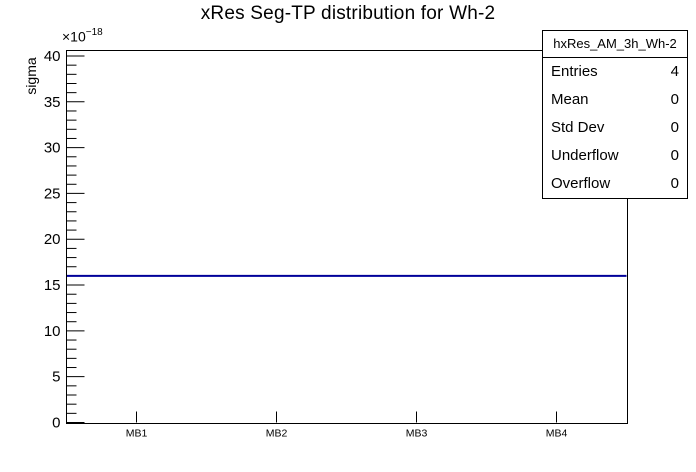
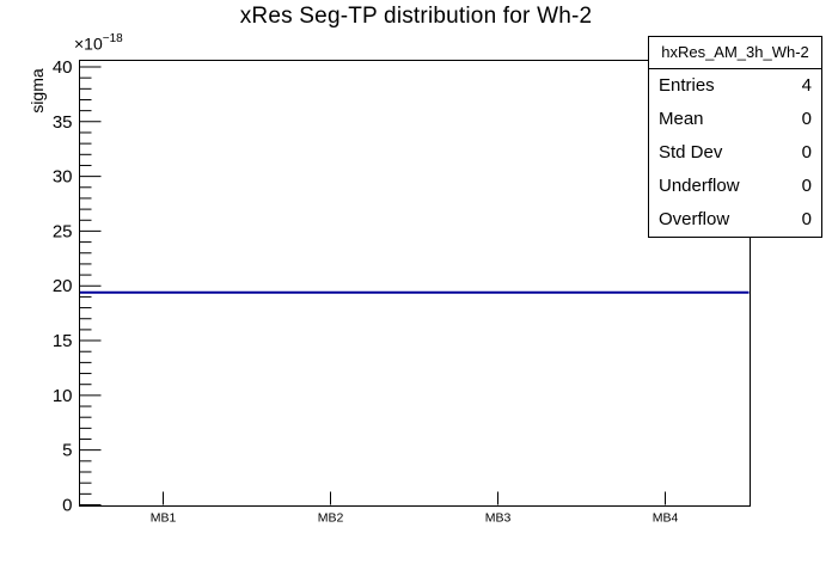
MB1: 16 -> 19
MB3: 5 -> 19
MB4: 5 -> 19
